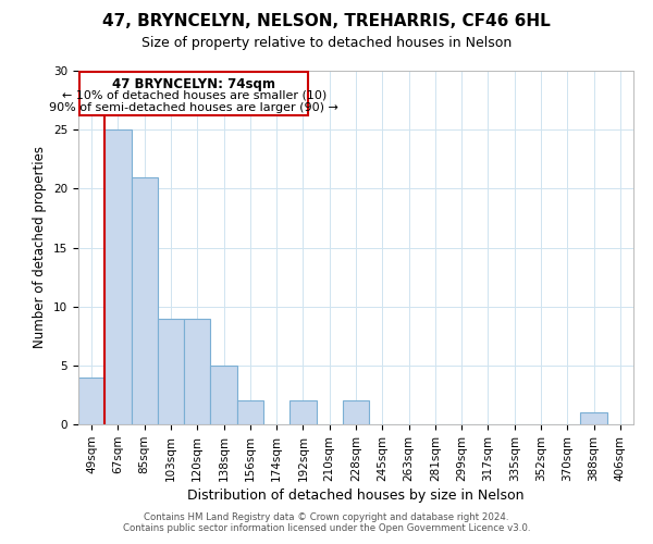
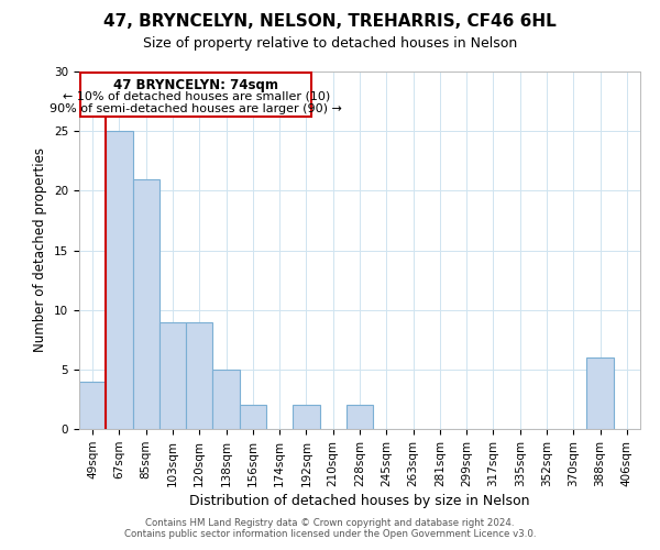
388sqm: 1 -> 6
